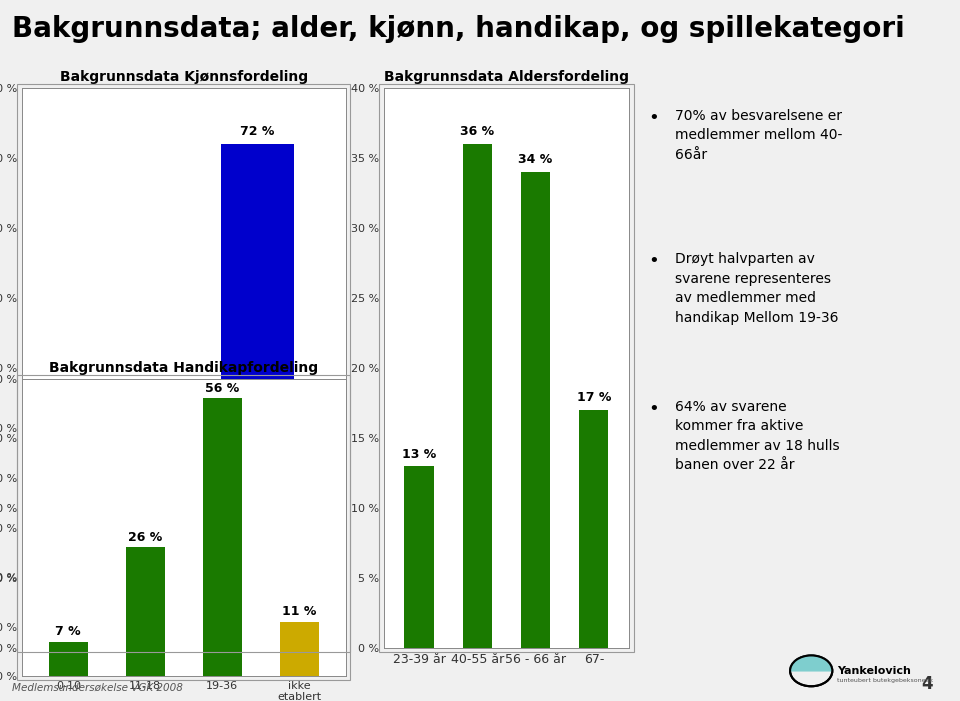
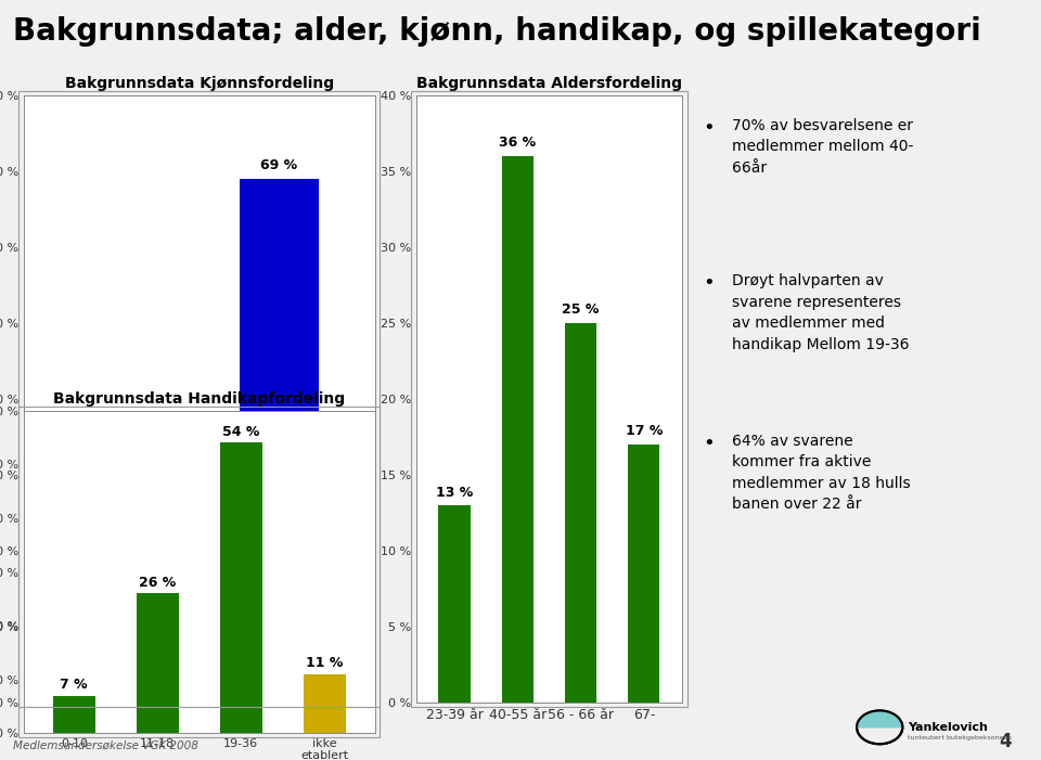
Bakgrunnsdata Kjønnsfordeling/Mann: 72 -> 69
Bakgrunnsdata Aldersfordeling/56 - 66 år: 34 -> 25
Bakgrunnsdata Handikapfordeling/19-36: 56 -> 54
